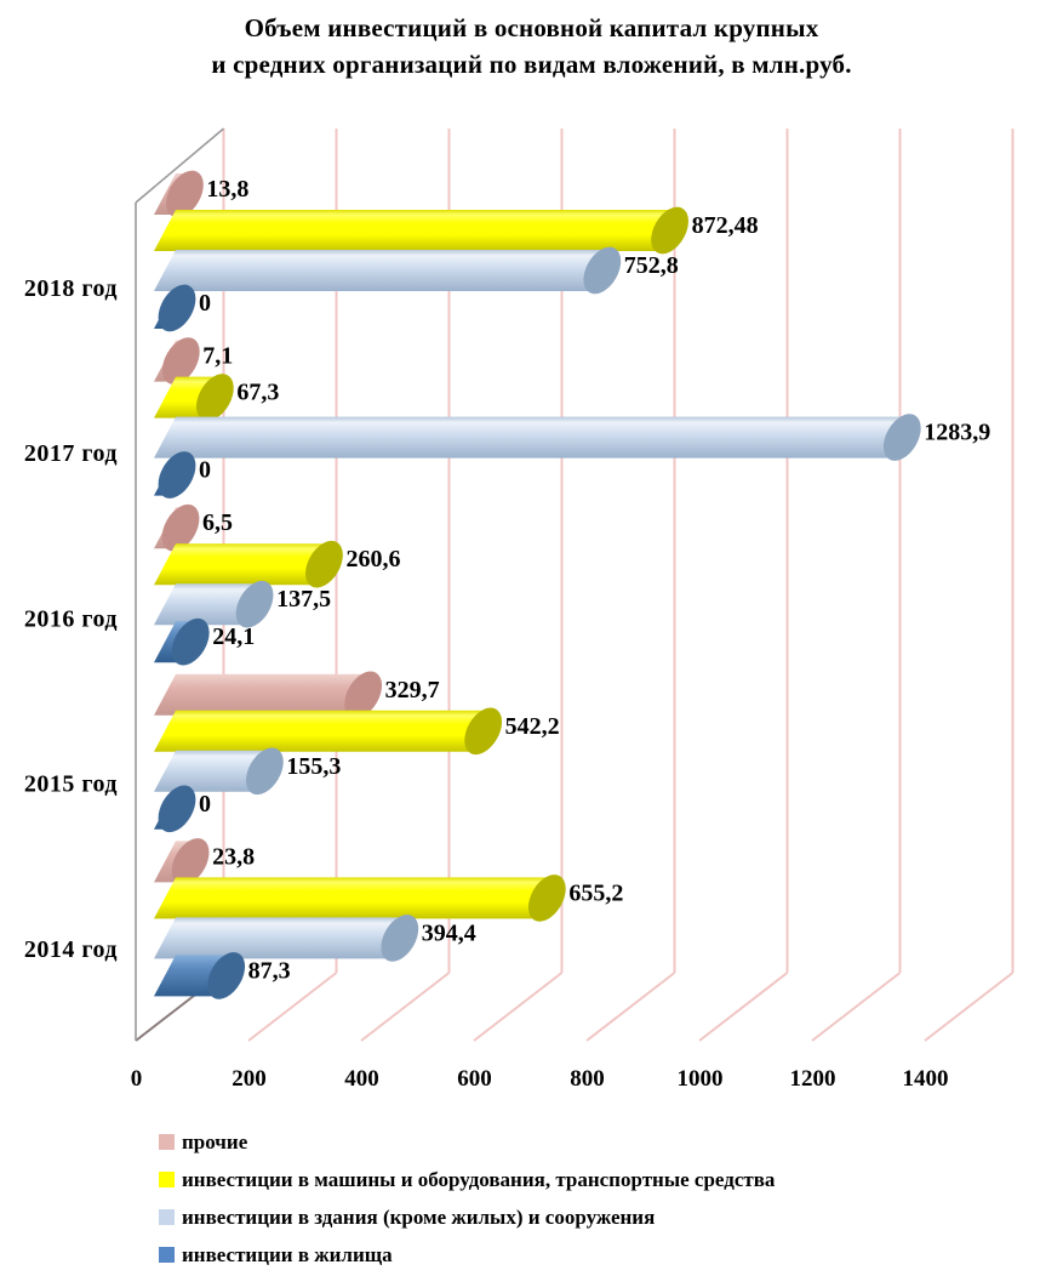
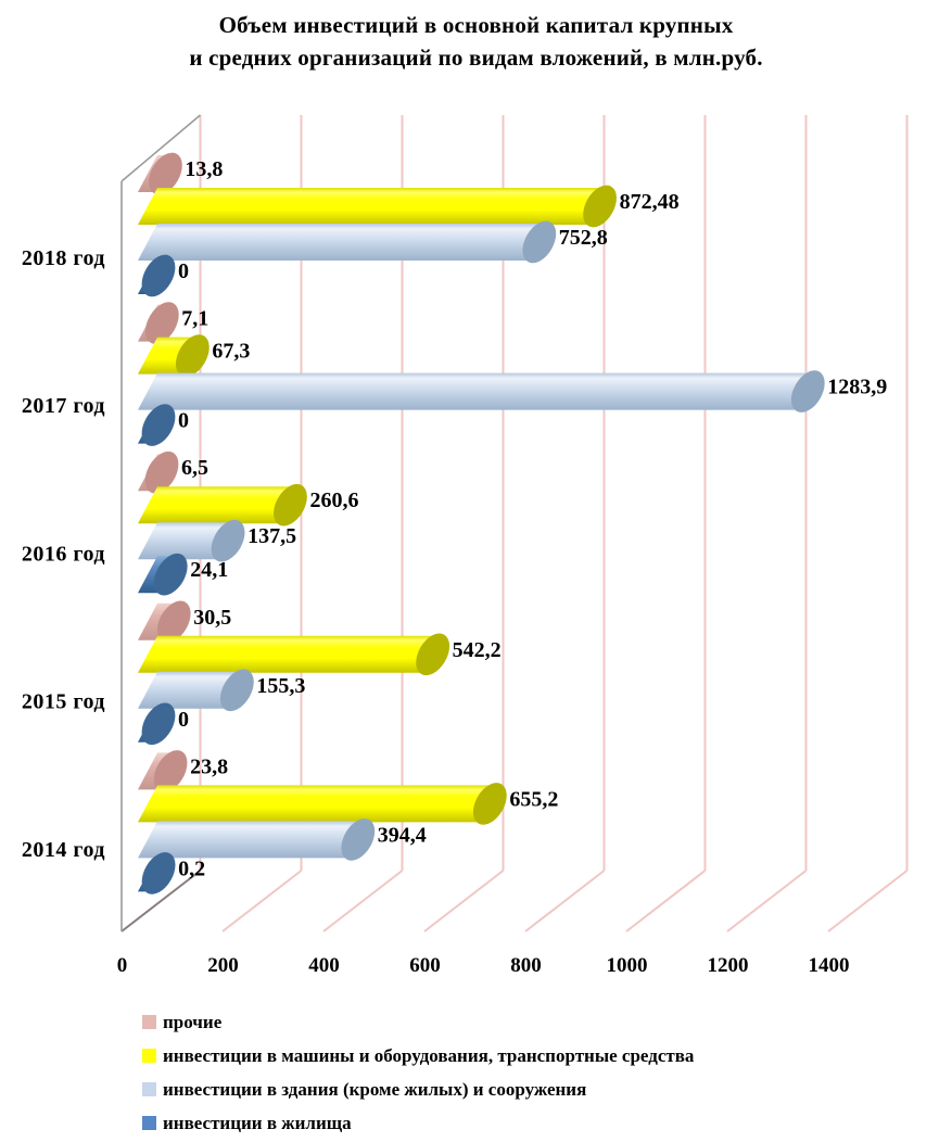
прочие/2015 год: 329,7 -> 30,5
инвестиции в жилища/2014 год: 87,3 -> 0,2
